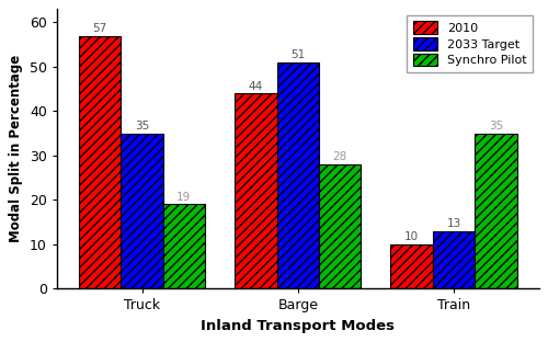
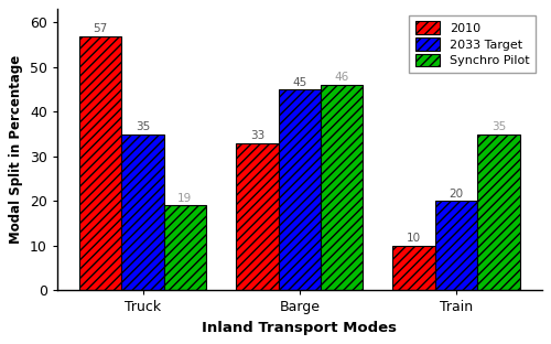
2010/Barge: 44 -> 33
2033 Target/Barge: 51 -> 45
Synchro Pilot/Barge: 28 -> 46
2033 Target/Train: 13 -> 20
